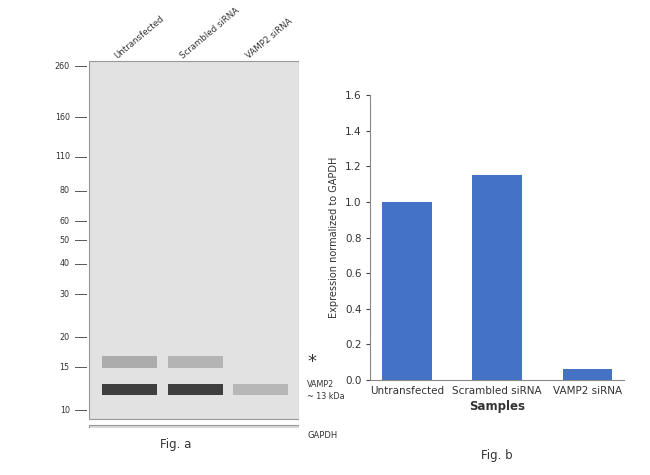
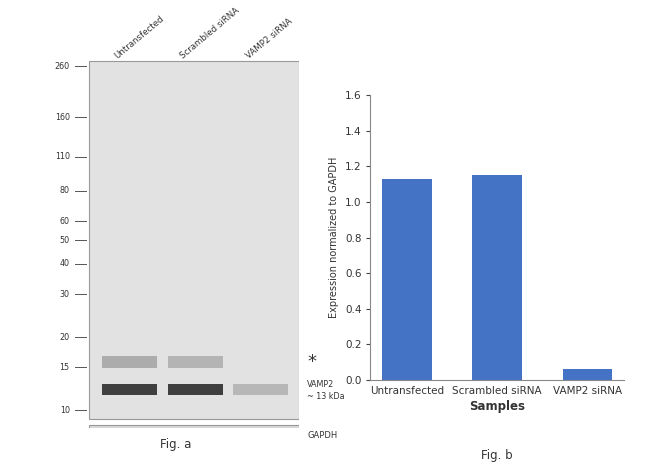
Untransfected: 1.00 -> 1.13
